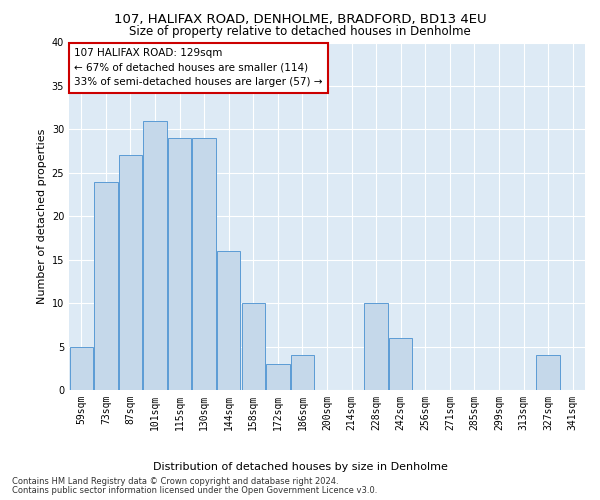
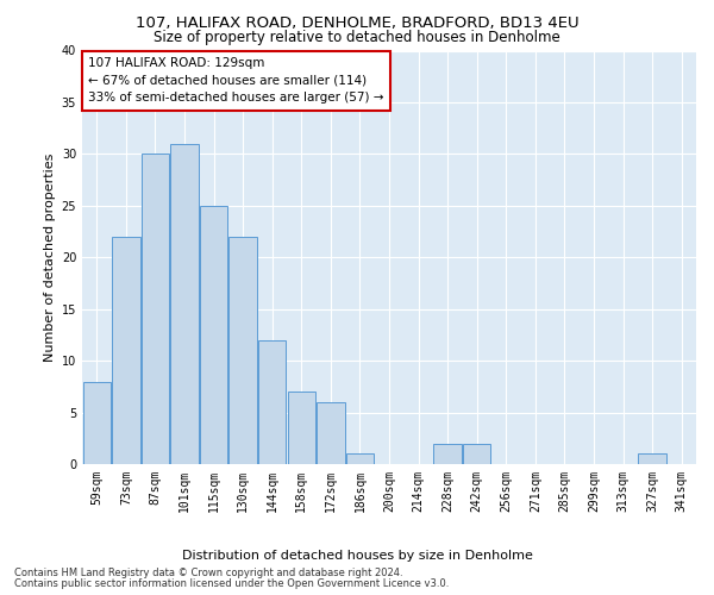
59sqm: 5 -> 8
73sqm: 24 -> 22
87sqm: 27 -> 30
115sqm: 29 -> 25
130sqm: 29 -> 22
144sqm: 16 -> 12
158sqm: 10 -> 7
172sqm: 3 -> 6
186sqm: 4 -> 1
228sqm: 10 -> 2
242sqm: 6 -> 2
327sqm: 4 -> 1
